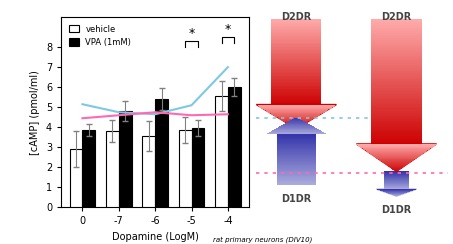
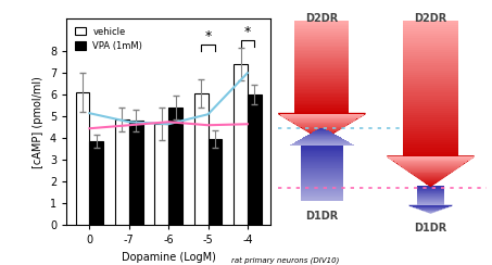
vehicle/0: 2.90 -> 6.10
vehicle/-7: 3.80 -> 4.85
vehicle/-6: 3.55 -> 4.65
vehicle/-5: 3.85 -> 6.05
vehicle/-4: 5.55 -> 7.40
